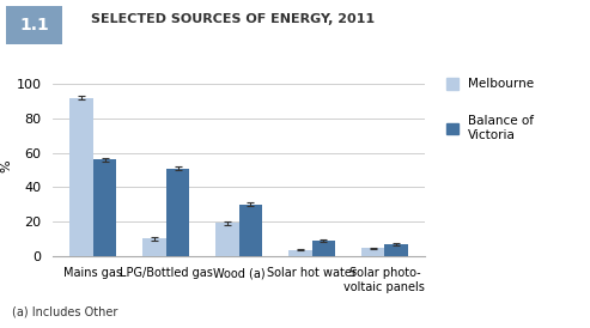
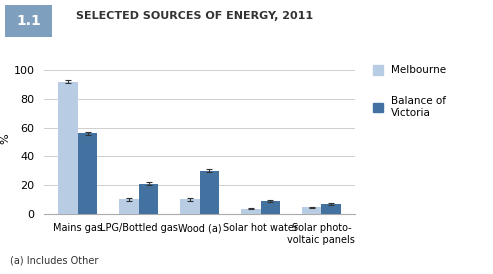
Balance of Victoria/LPG/Bottled gas: 51 -> 21
Melbourne/Wood (a): 19 -> 10
